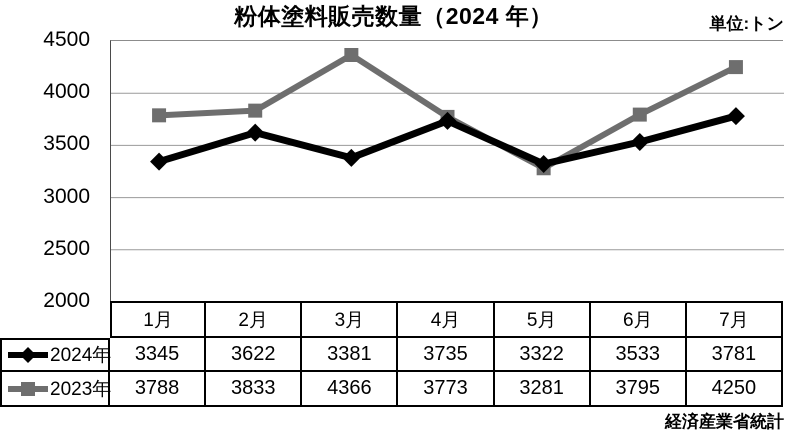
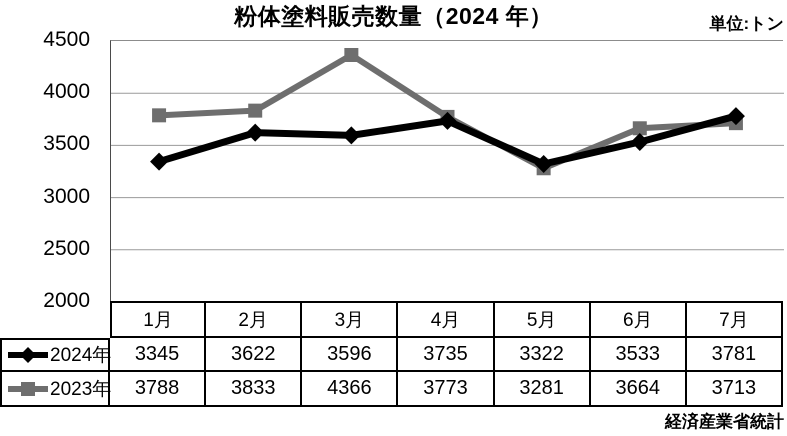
2024年/3月: 3381 -> 3596
2023年/6月: 3795 -> 3664
2023年/7月: 4250 -> 3713
